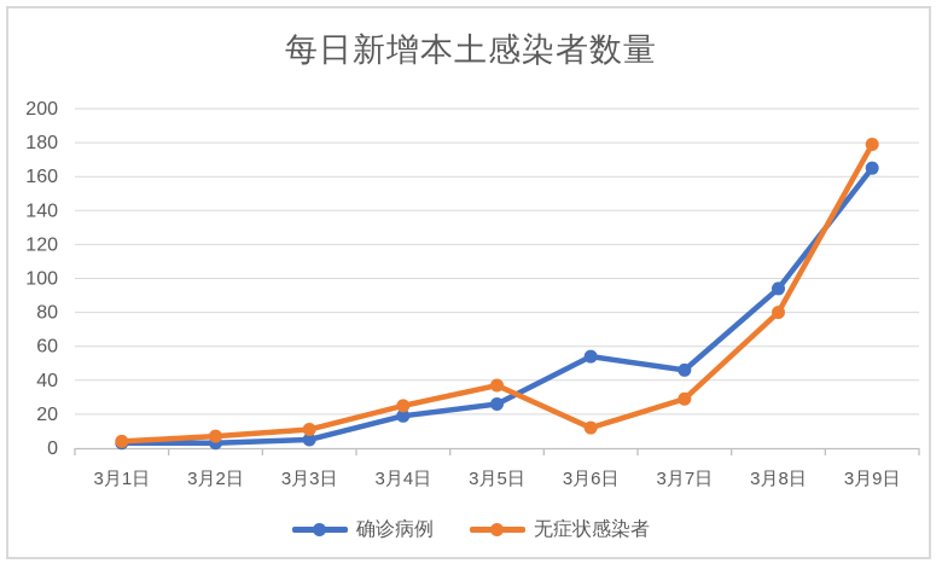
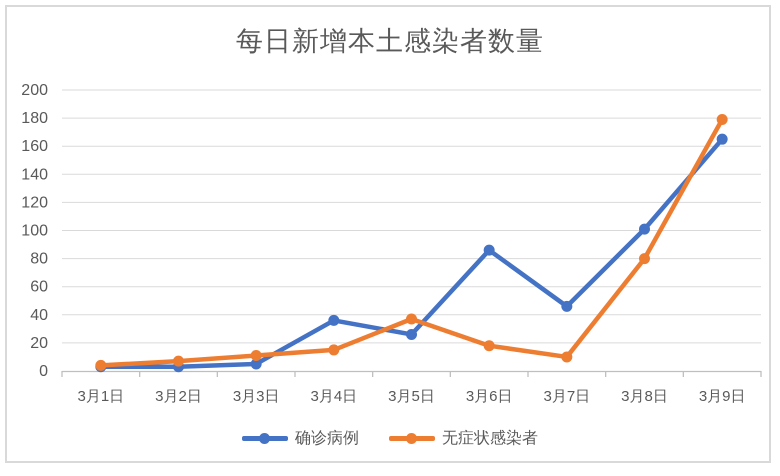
确诊病例/3月4日: 19 -> 36
无症状感染者/3月4日: 25 -> 15
确诊病例/3月6日: 54 -> 86
无症状感染者/3月6日: 12 -> 18
无症状感染者/3月7日: 29 -> 10
确诊病例/3月8日: 94 -> 101
